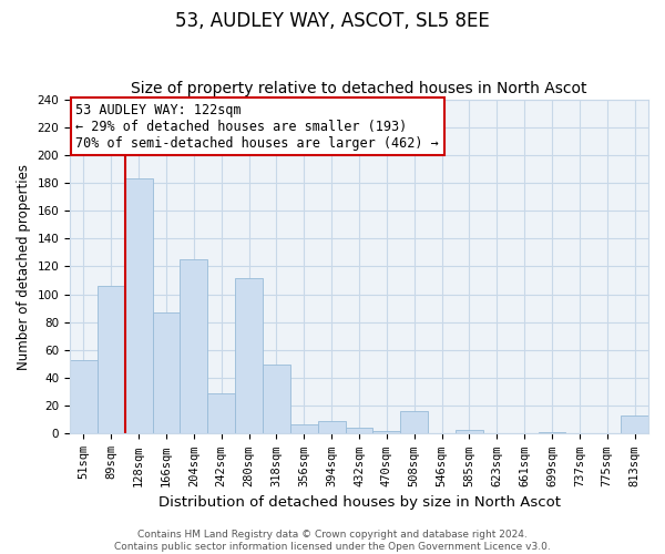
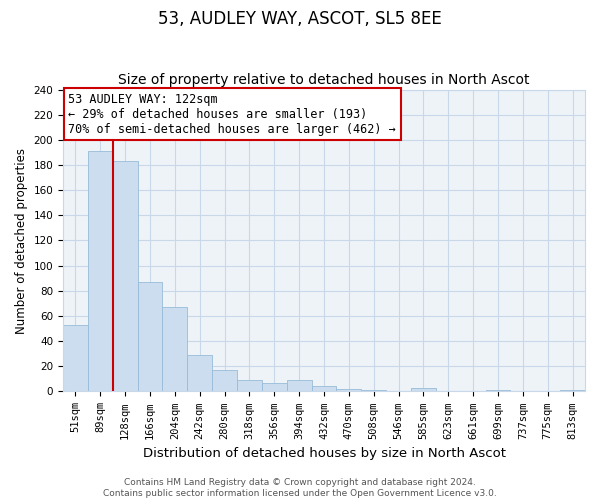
89sqm: 106 -> 191
204sqm: 125 -> 67
280sqm: 112 -> 17
318sqm: 50 -> 9
508sqm: 16 -> 1
813sqm: 13 -> 1
